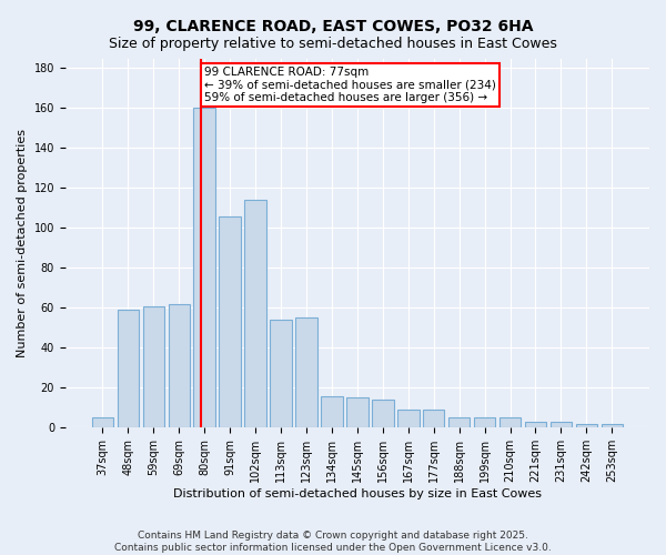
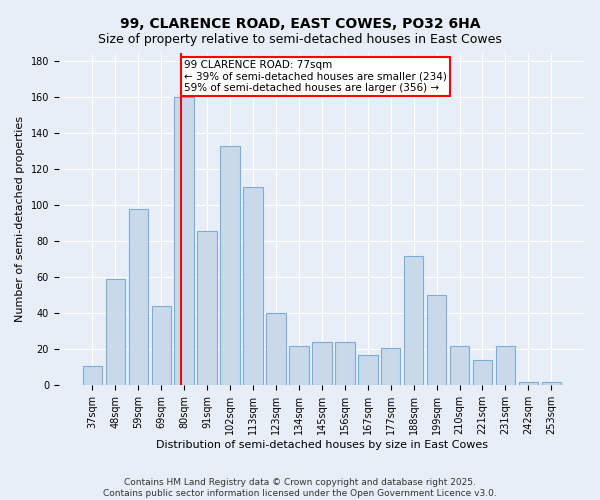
37sqm: 5 -> 11
59sqm: 61 -> 98
69sqm: 62 -> 44
91sqm: 106 -> 86
102sqm: 114 -> 133
113sqm: 54 -> 110
123sqm: 55 -> 40
134sqm: 16 -> 22
145sqm: 15 -> 24
156sqm: 14 -> 24
167sqm: 9 -> 17
177sqm: 9 -> 21
188sqm: 5 -> 72
199sqm: 5 -> 50
210sqm: 5 -> 22
221sqm: 3 -> 14
231sqm: 3 -> 22
